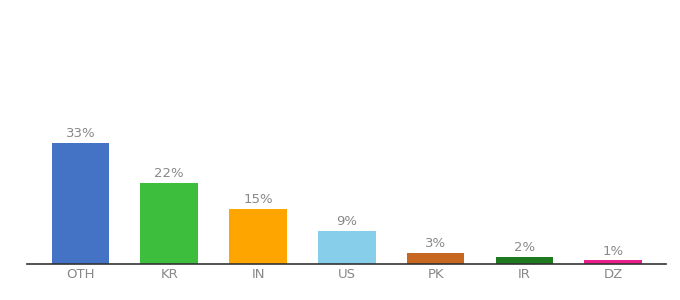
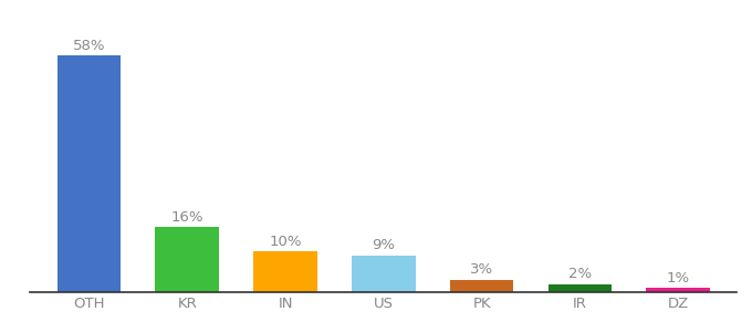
OTH: 33% -> 58%
KR: 22% -> 16%
IN: 15% -> 10%
